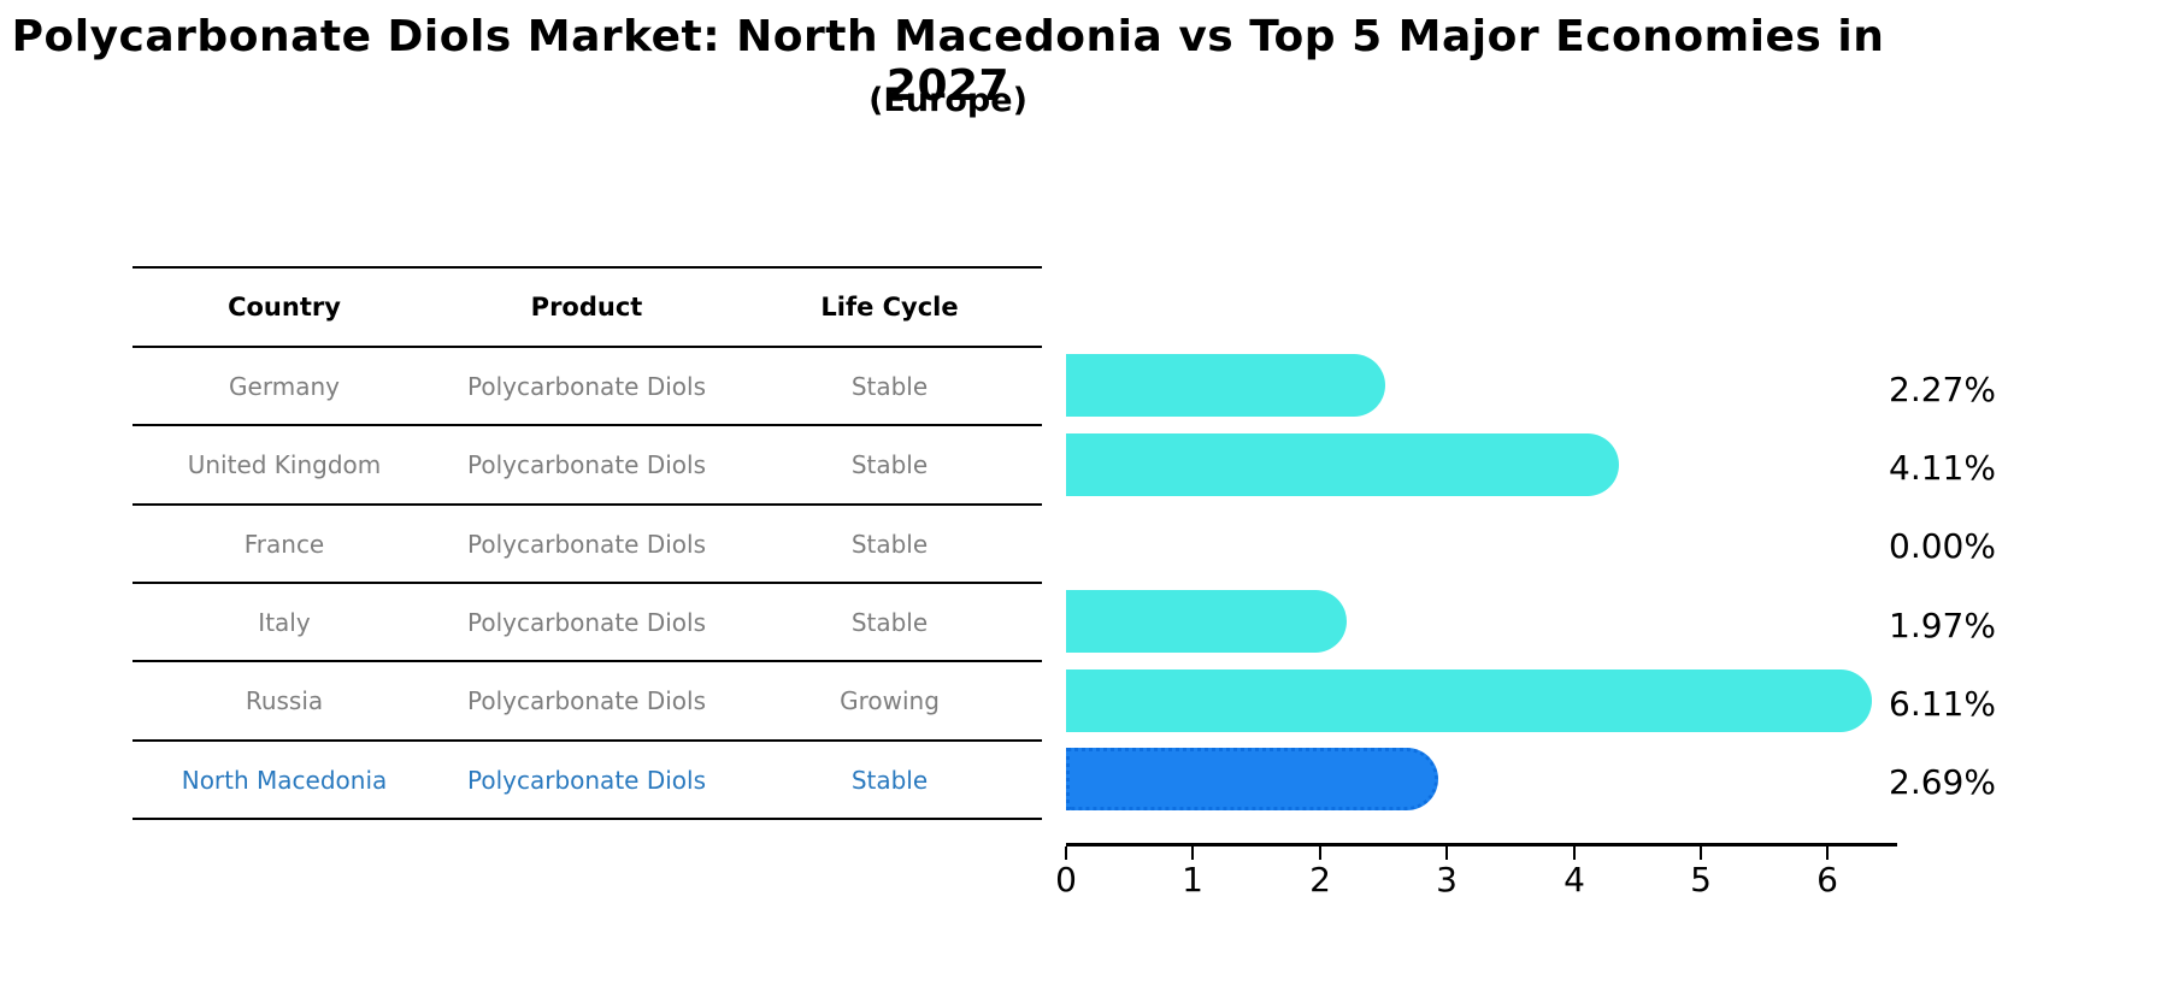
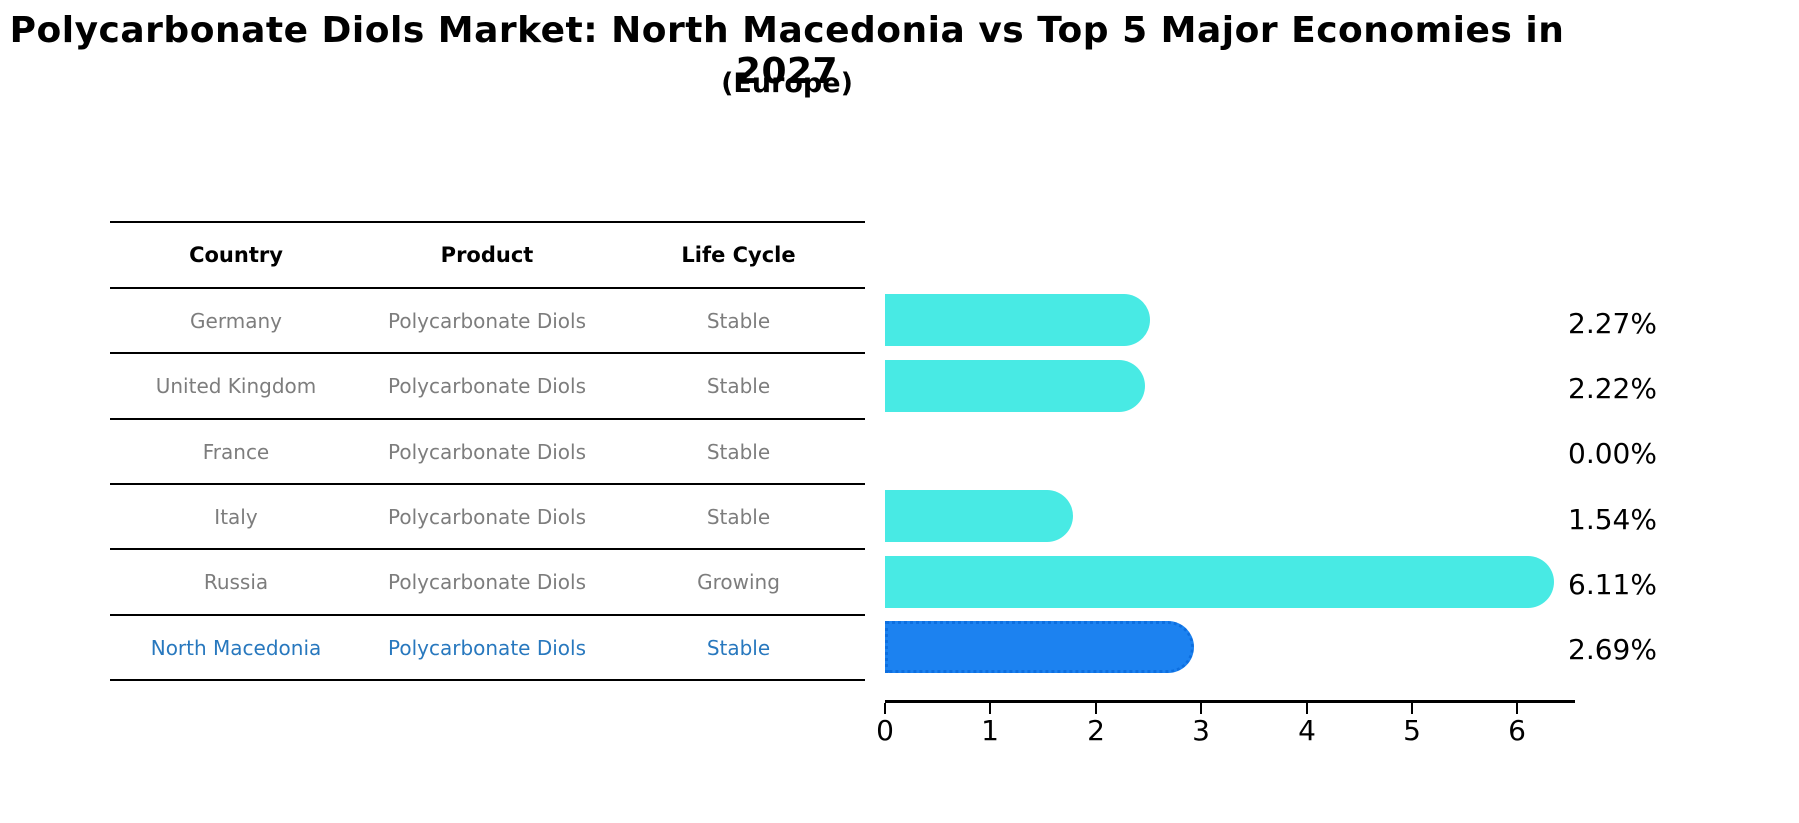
United Kingdom: 4.11% -> 2.22%
Italy: 1.97% -> 1.54%
